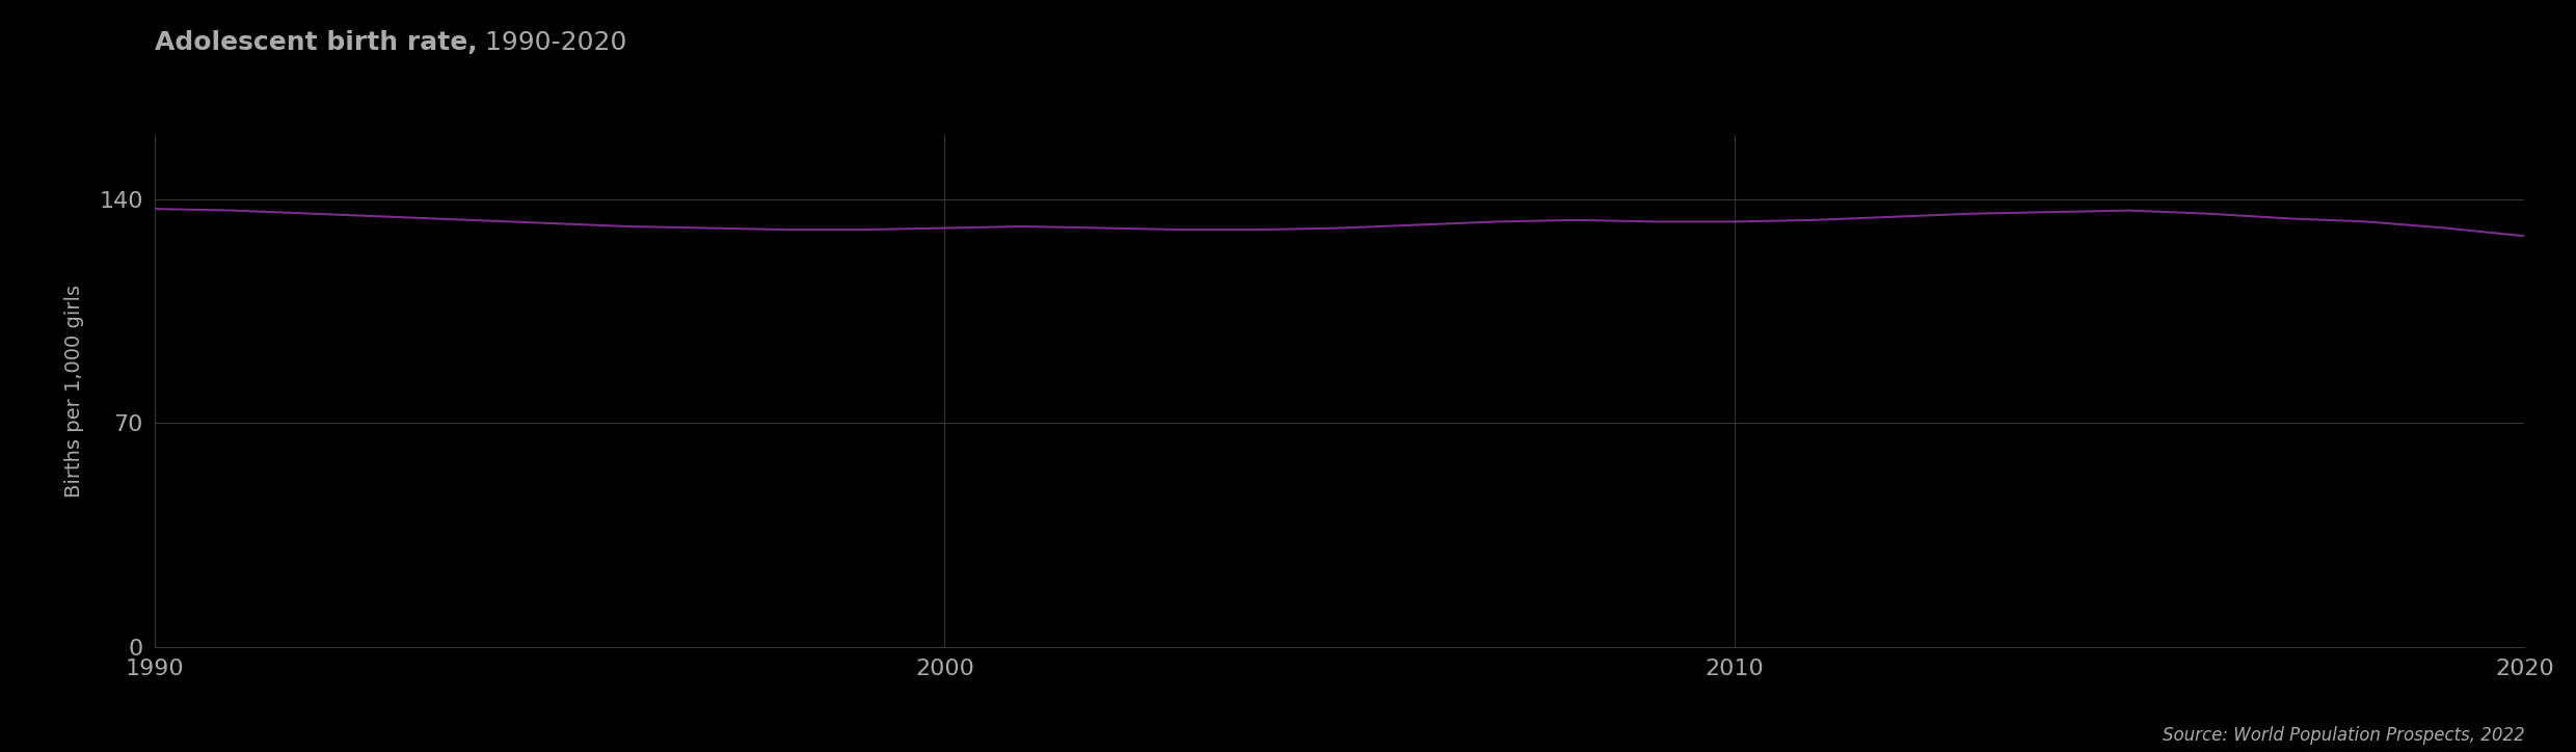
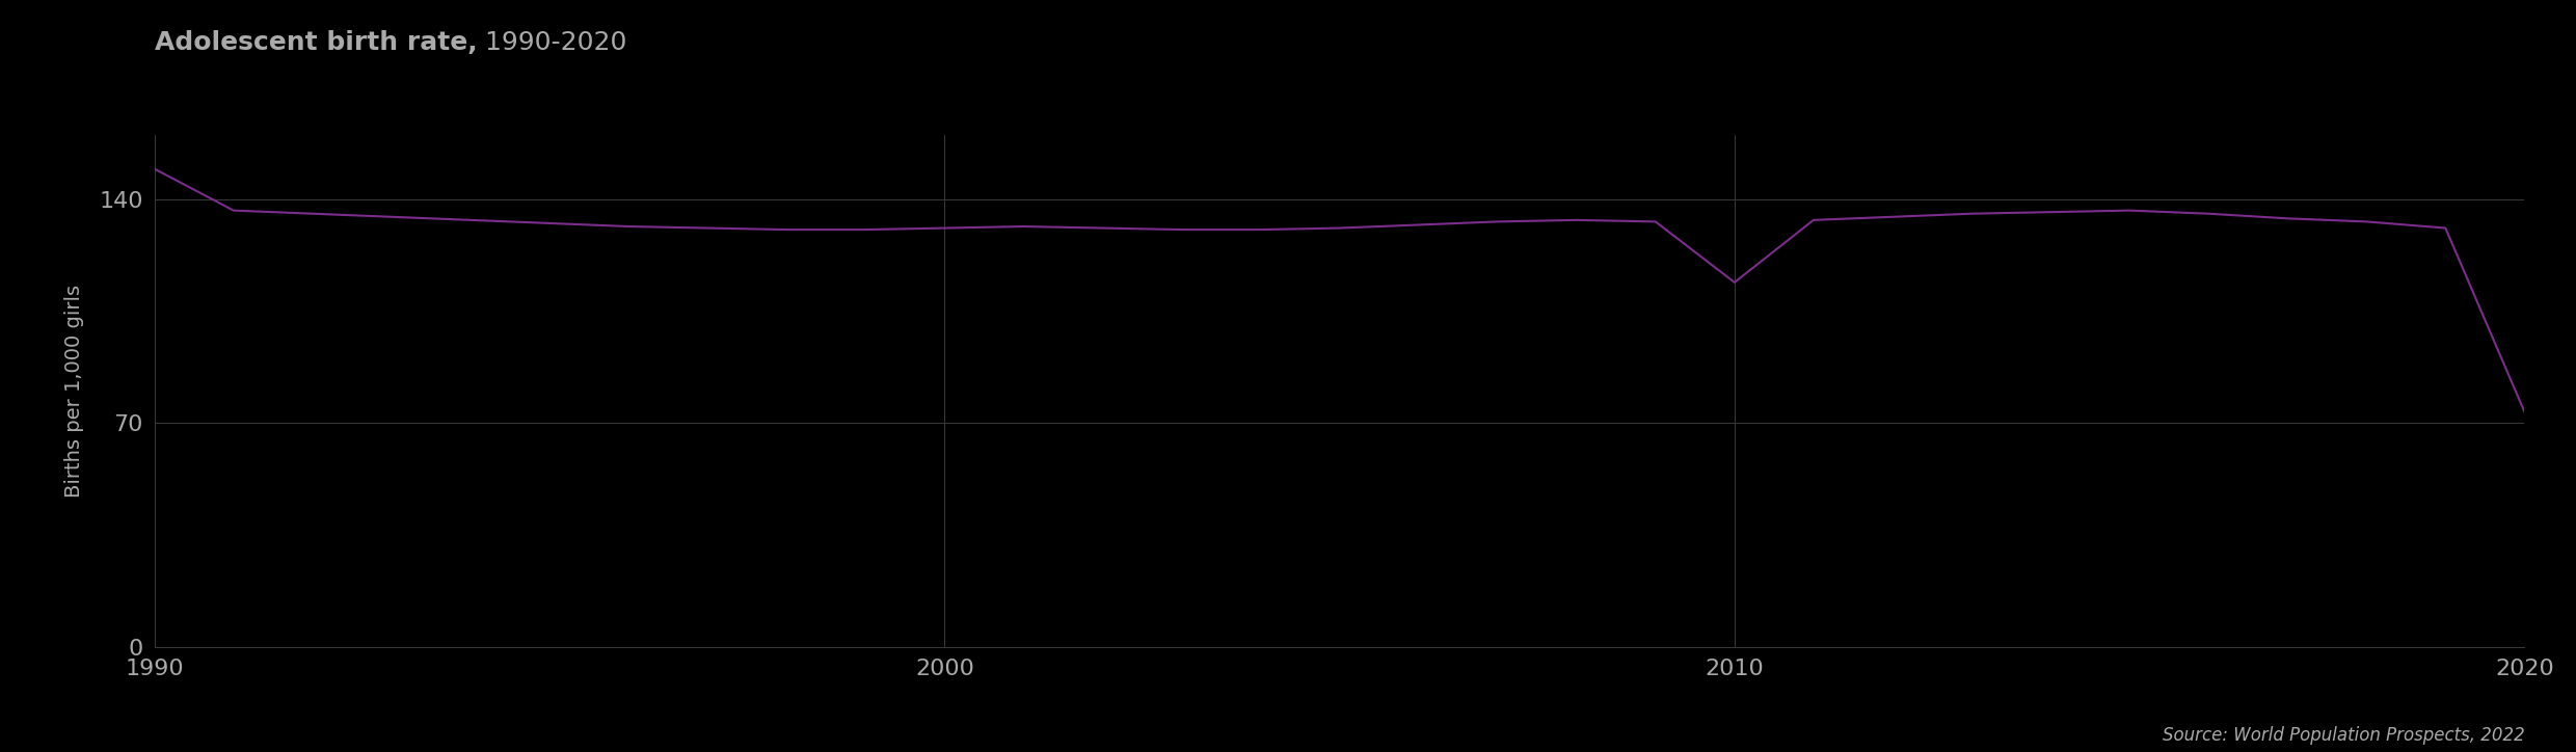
1990: 137.0 -> 149.5
2010: 133.0 -> 114.0
2020: 128.5 -> 73.5
